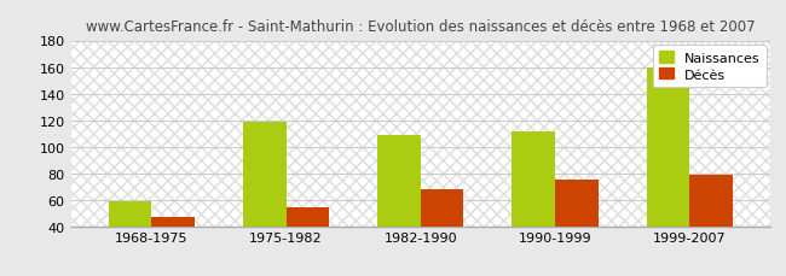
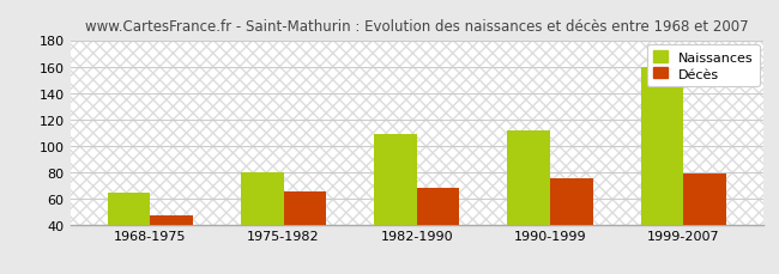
Naissances/1968-1975: 59 -> 64
Naissances/1975-1982: 119 -> 80
Décès/1975-1982: 54 -> 65
